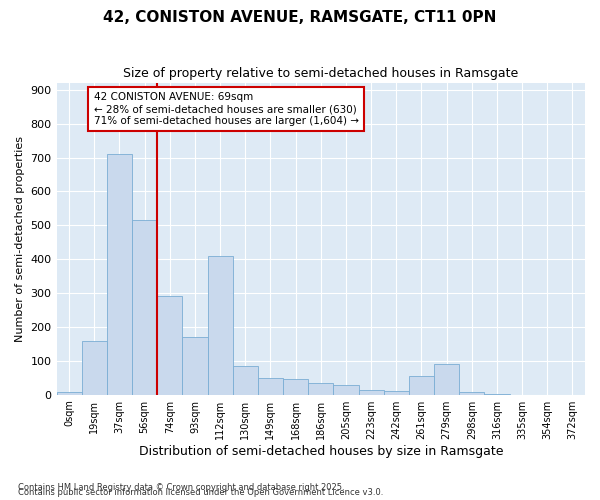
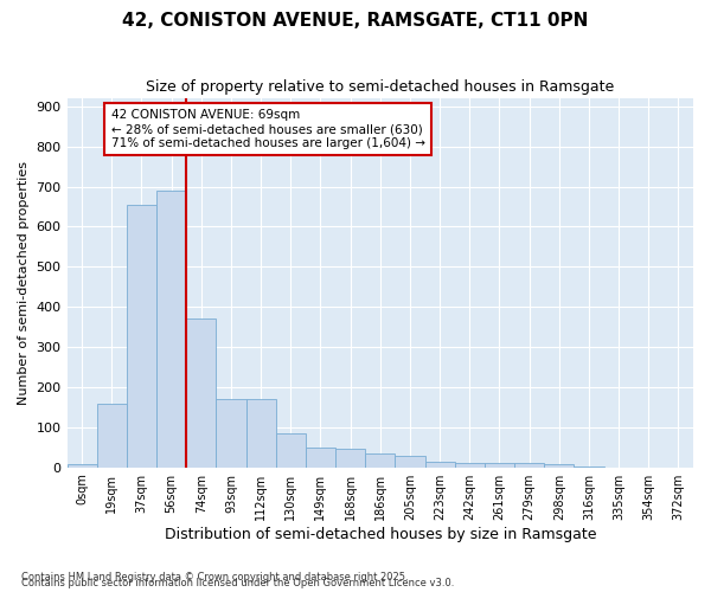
37sqm: 710 -> 655
56sqm: 515 -> 690
74sqm: 290 -> 370
112sqm: 410 -> 170
261sqm: 55 -> 10
279sqm: 90 -> 10
